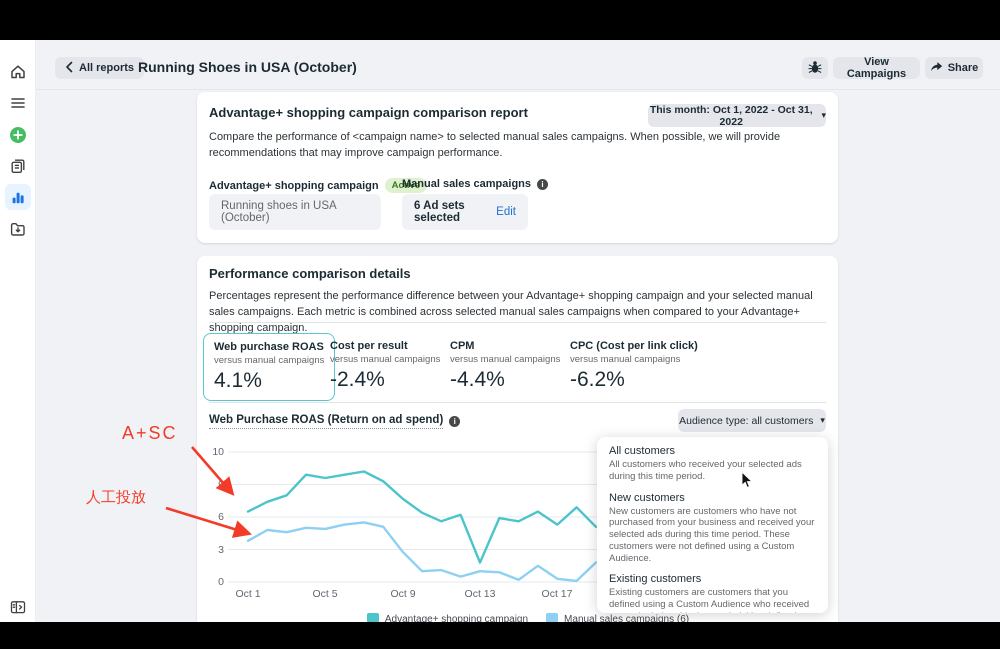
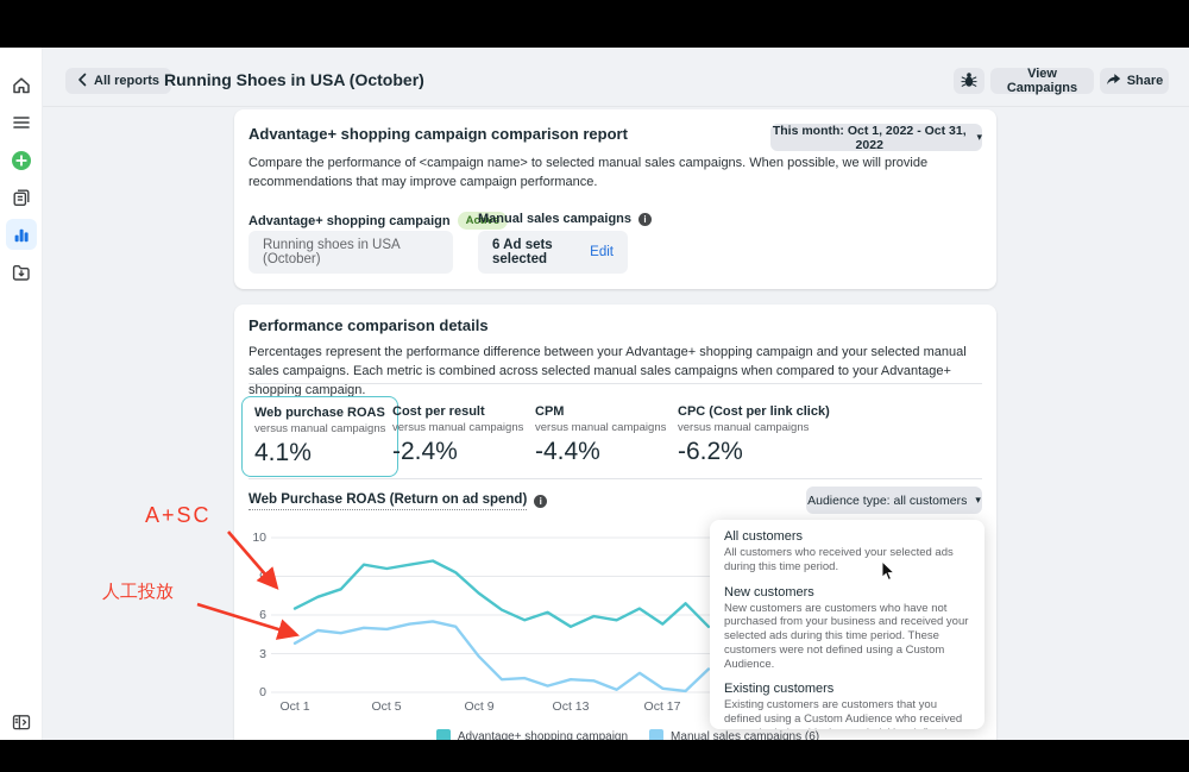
Advantage+ shopping campaign/Oct 13: 1.8 -> 5.1
